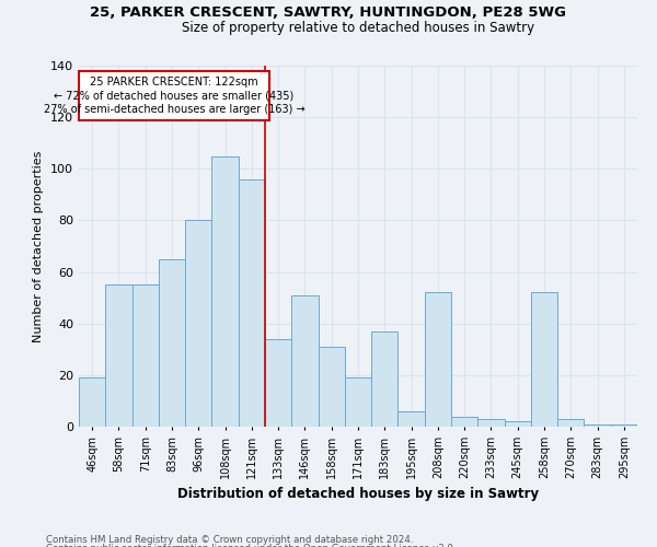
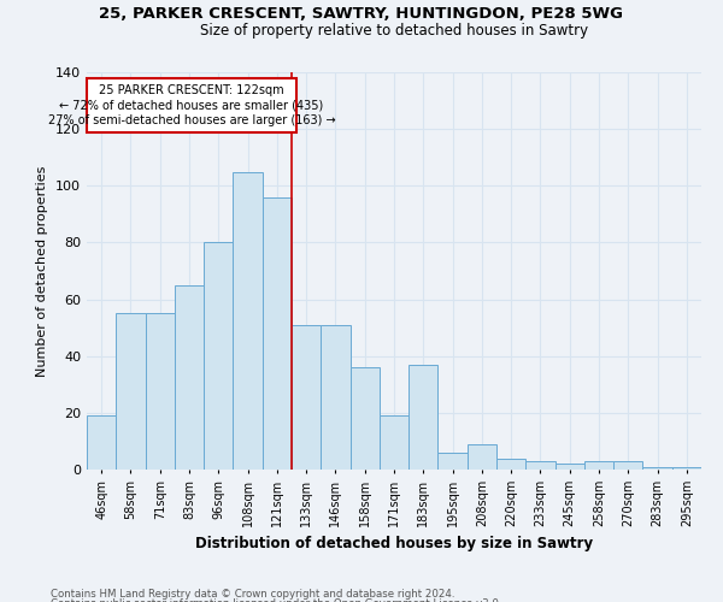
133sqm: 34 -> 51
158sqm: 31 -> 36
208sqm: 52 -> 9
258sqm: 52 -> 3
